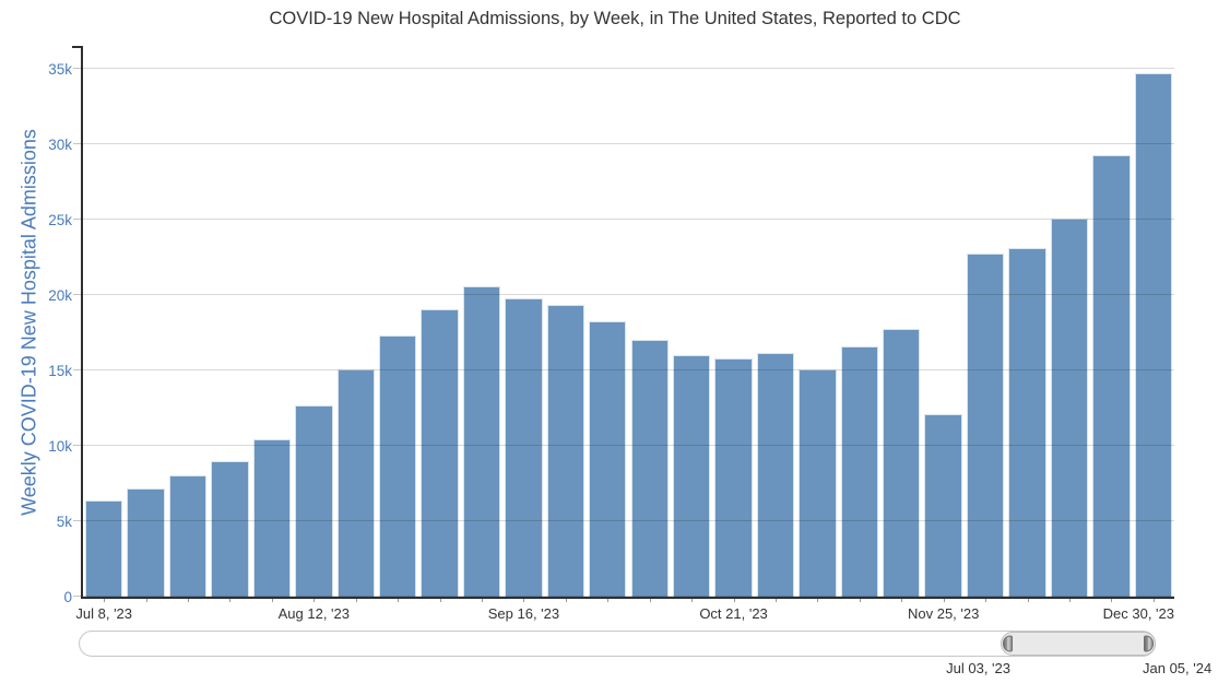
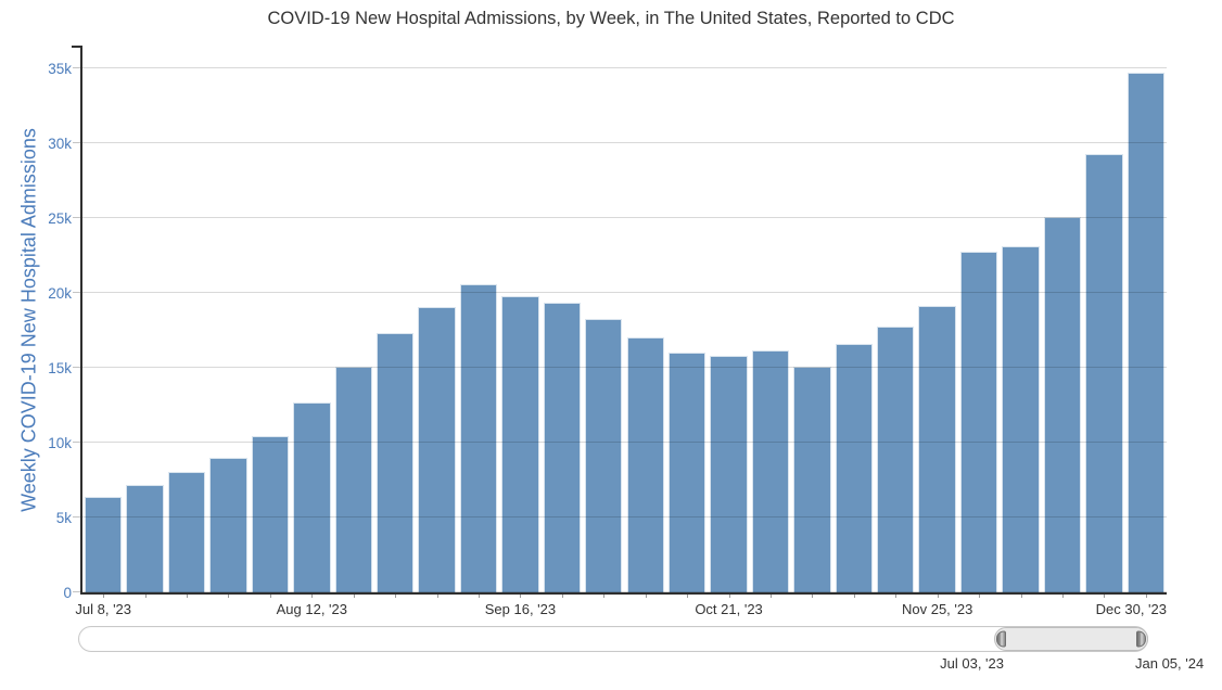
Nov 25, '23: 12.1k -> 19.1k
